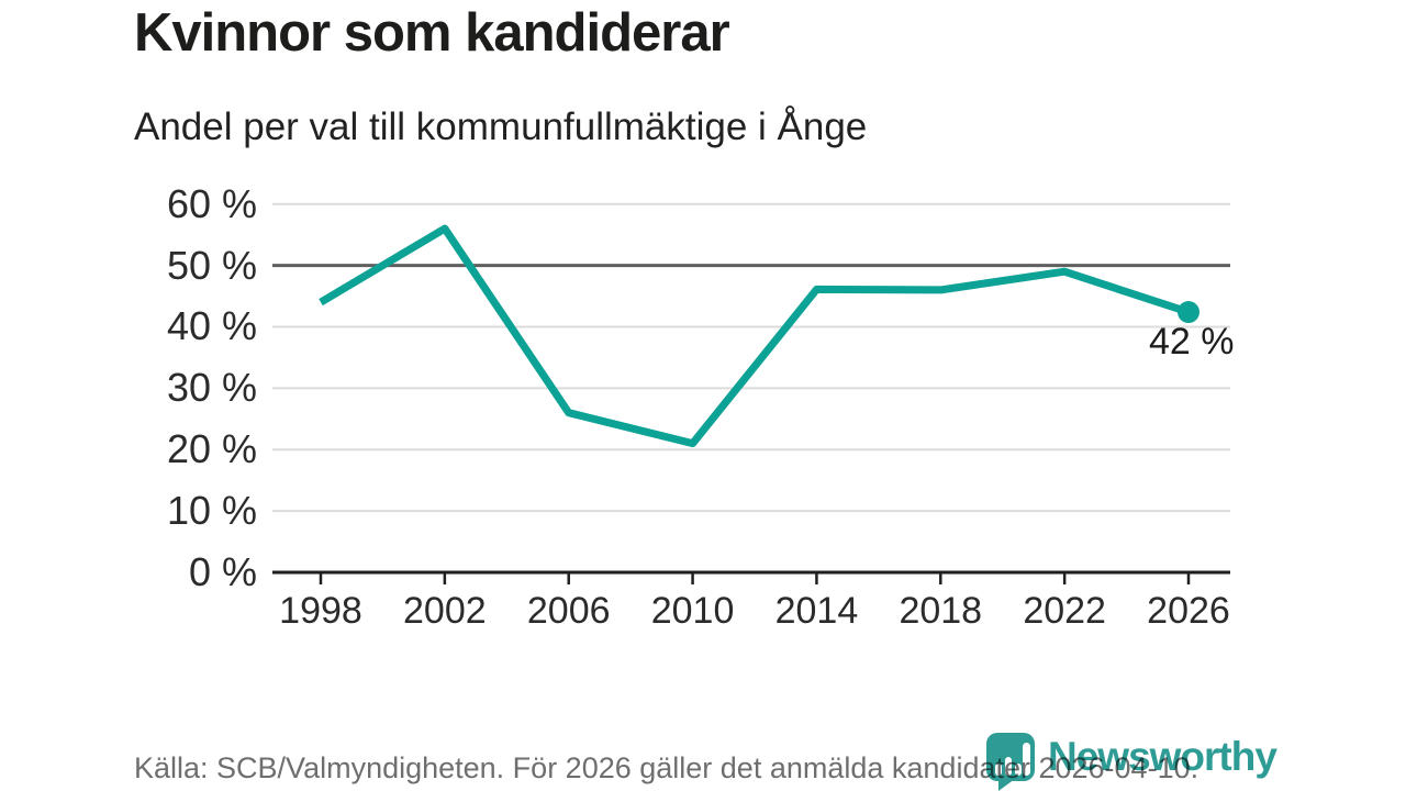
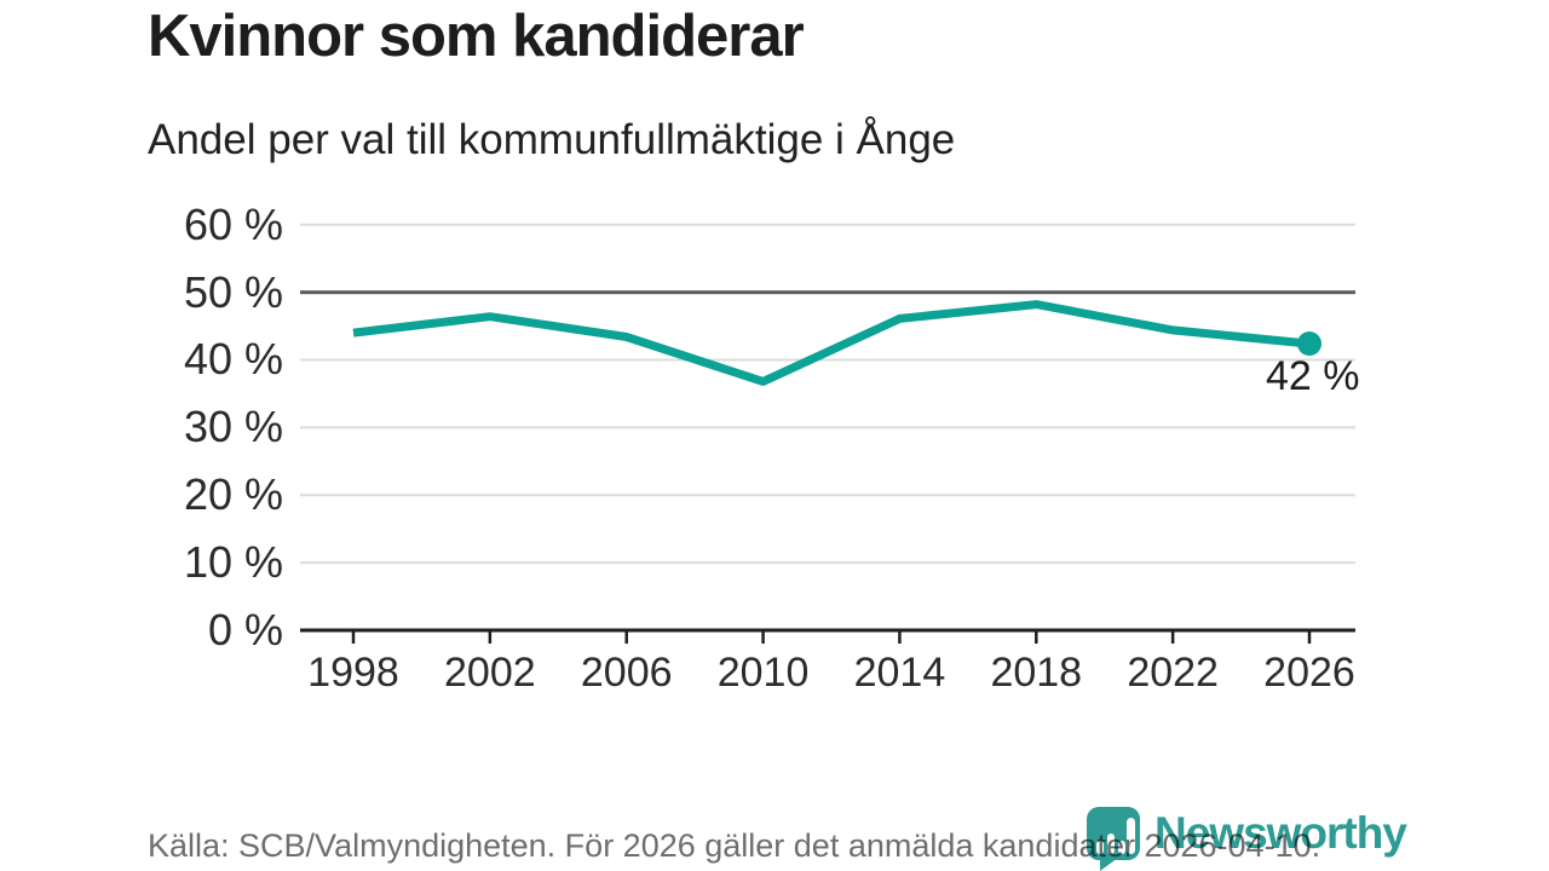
2002: 56% -> 46%
2006: 26% -> 43%
2010: 21% -> 37%
2018: 46% -> 48%
2022: 49% -> 44%
